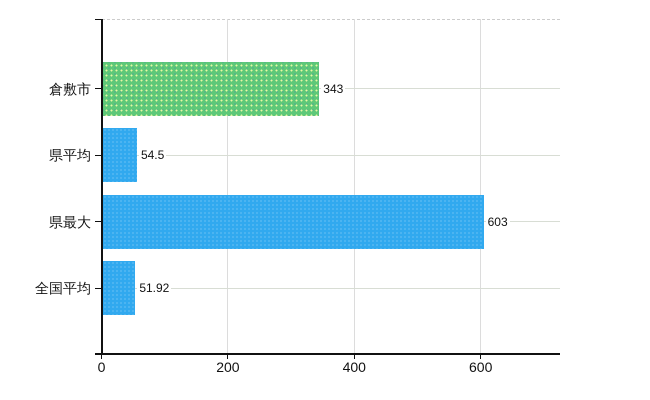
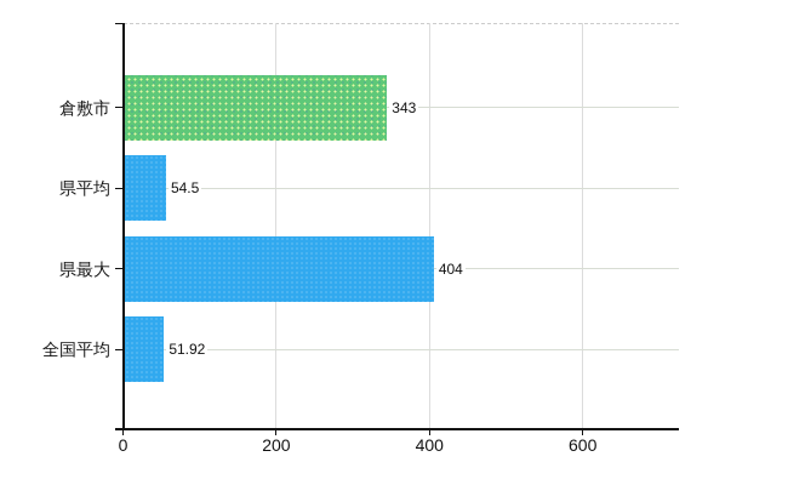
県最大: 603 -> 404
